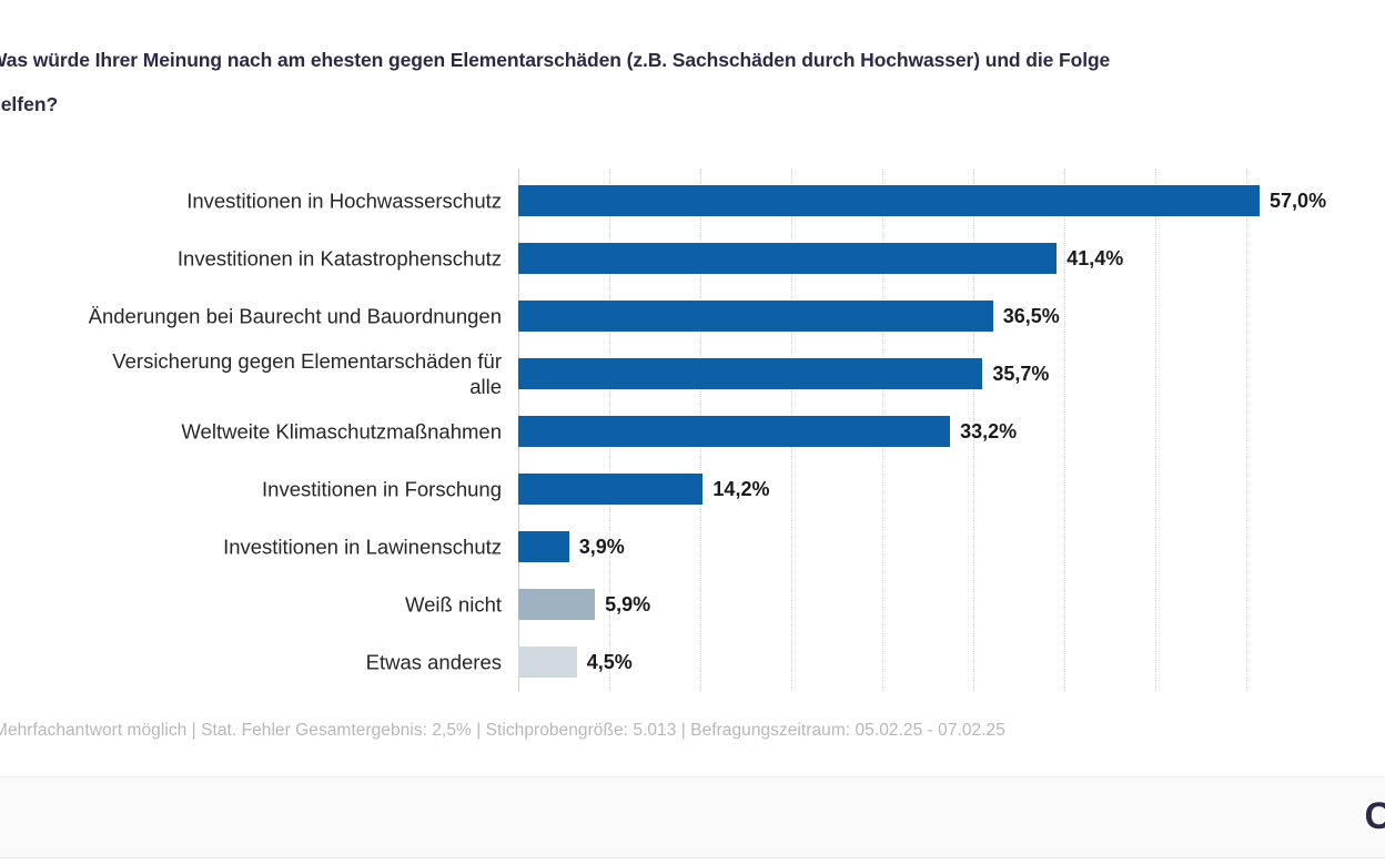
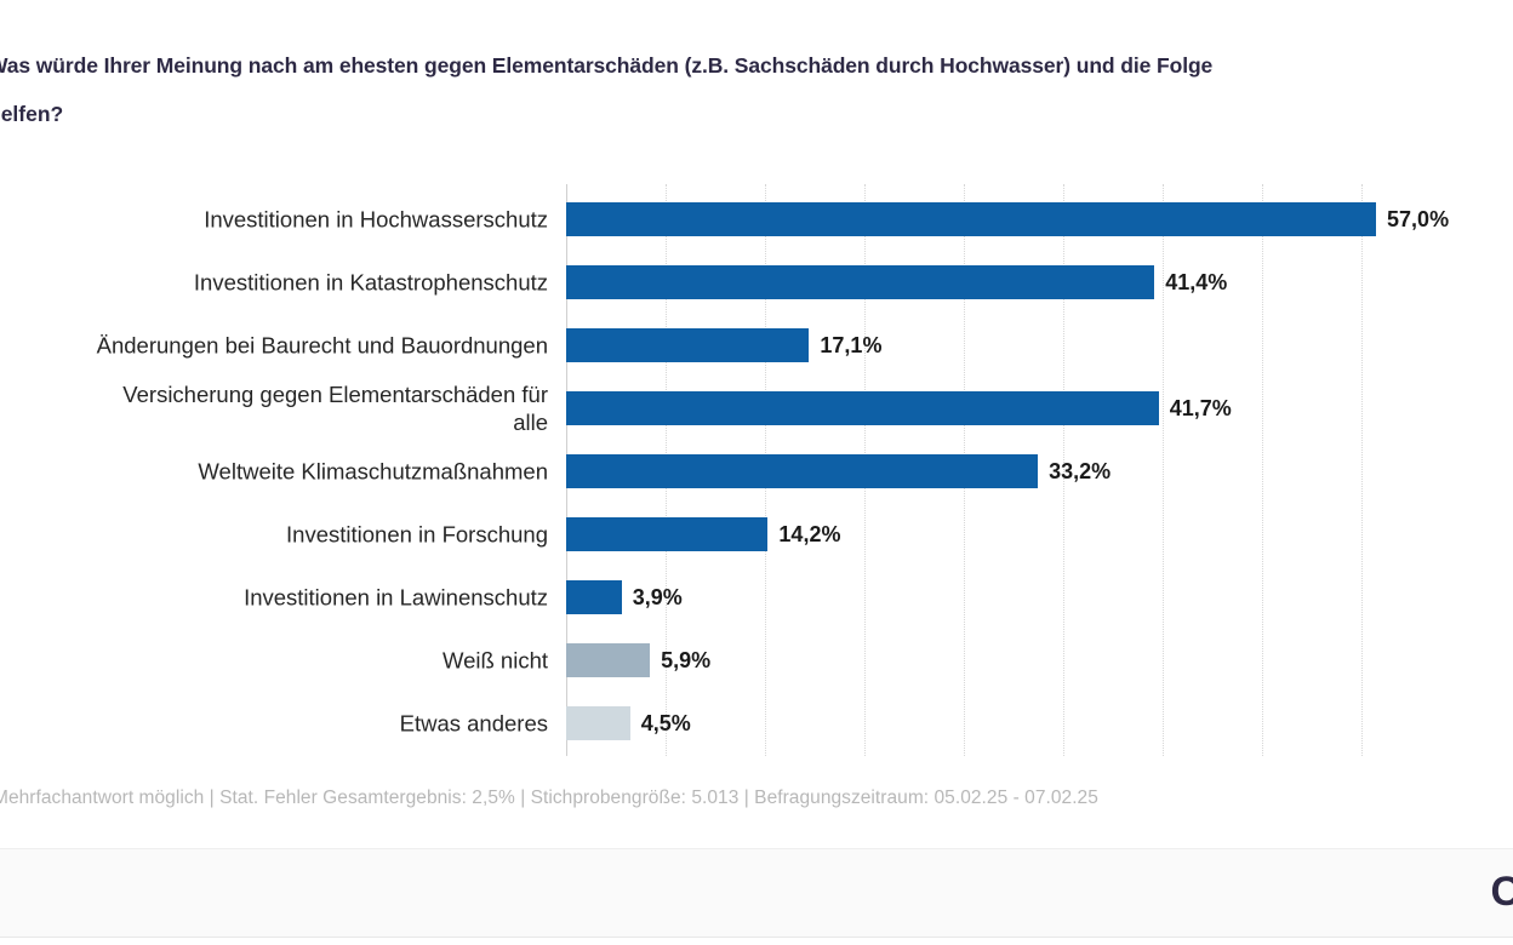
Änderungen bei Baurecht und Bauordnungen: 36,5% -> 17,1%
Versicherung gegen Elementarschäden für alle: 35,7% -> 41,7%
